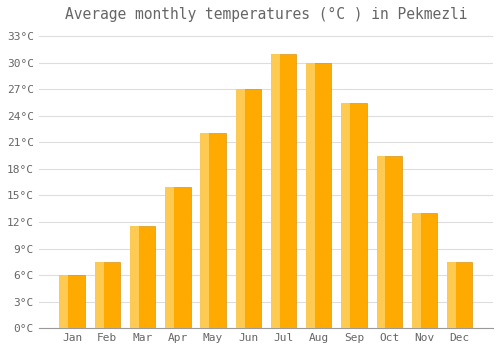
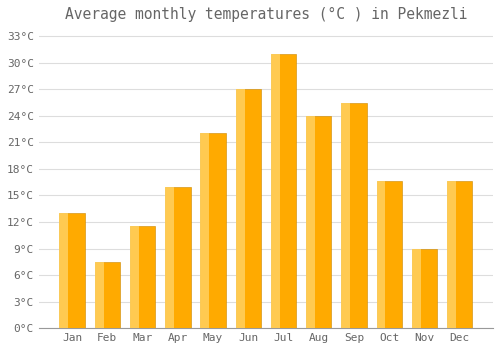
Jan: 6.0°C -> 13.0°C
Aug: 30.0°C -> 24.0°C
Oct: 19.5°C -> 16.6°C
Nov: 13.0°C -> 9.0°C
Dec: 7.5°C -> 16.6°C
